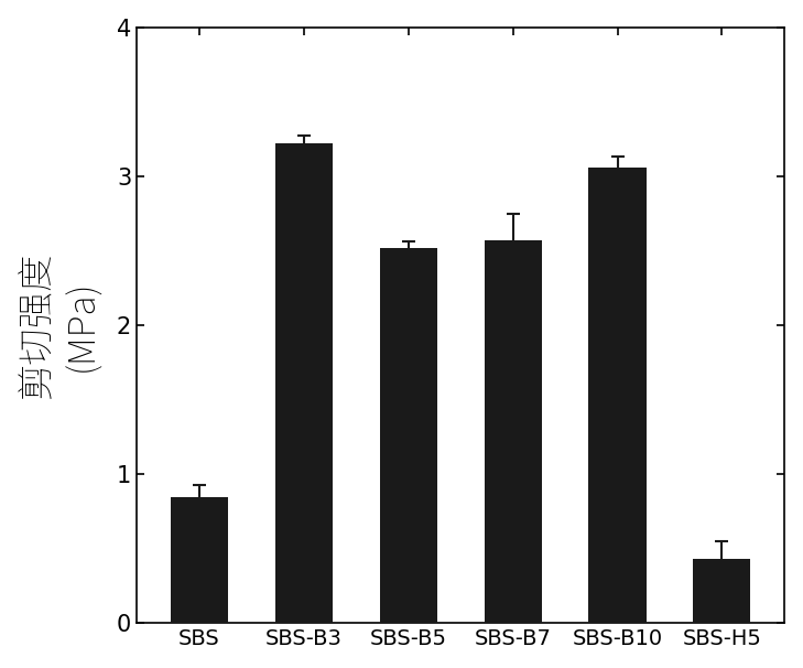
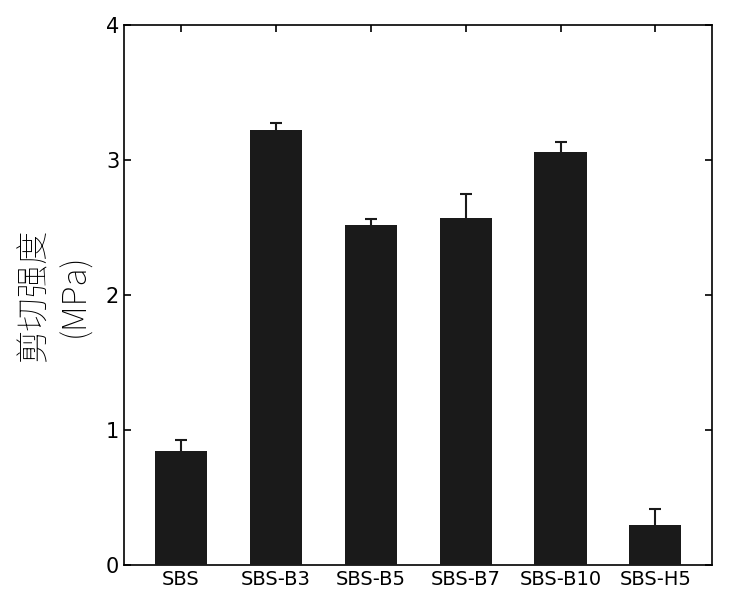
SBS-H5: 0.43 -> 0.30
